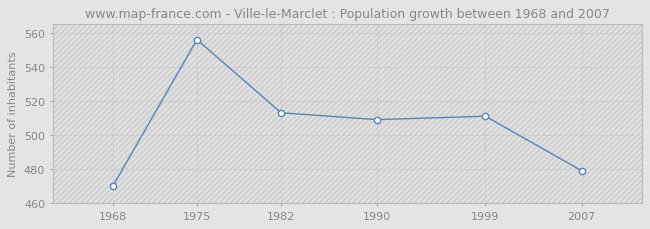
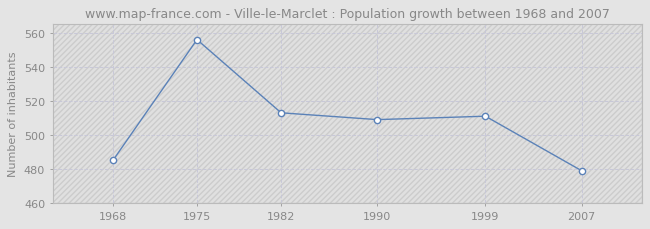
1968: 470 -> 485
